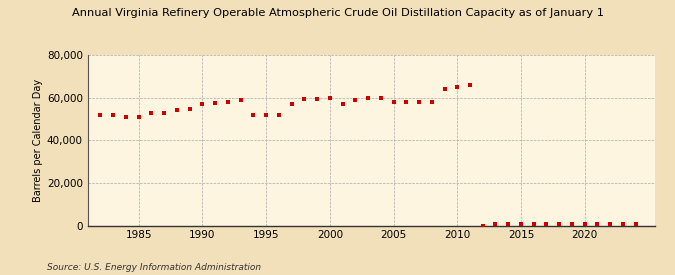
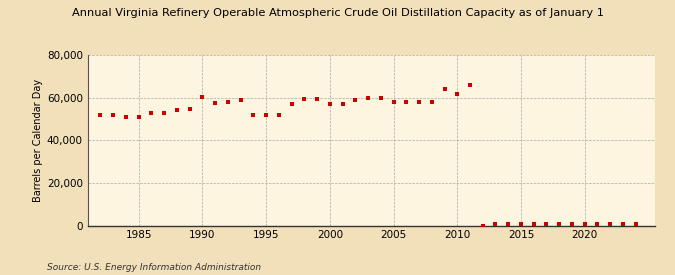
1990: 57,000 -> 60,500
2000: 60,000 -> 57,000
2010: 65,000 -> 61,500
